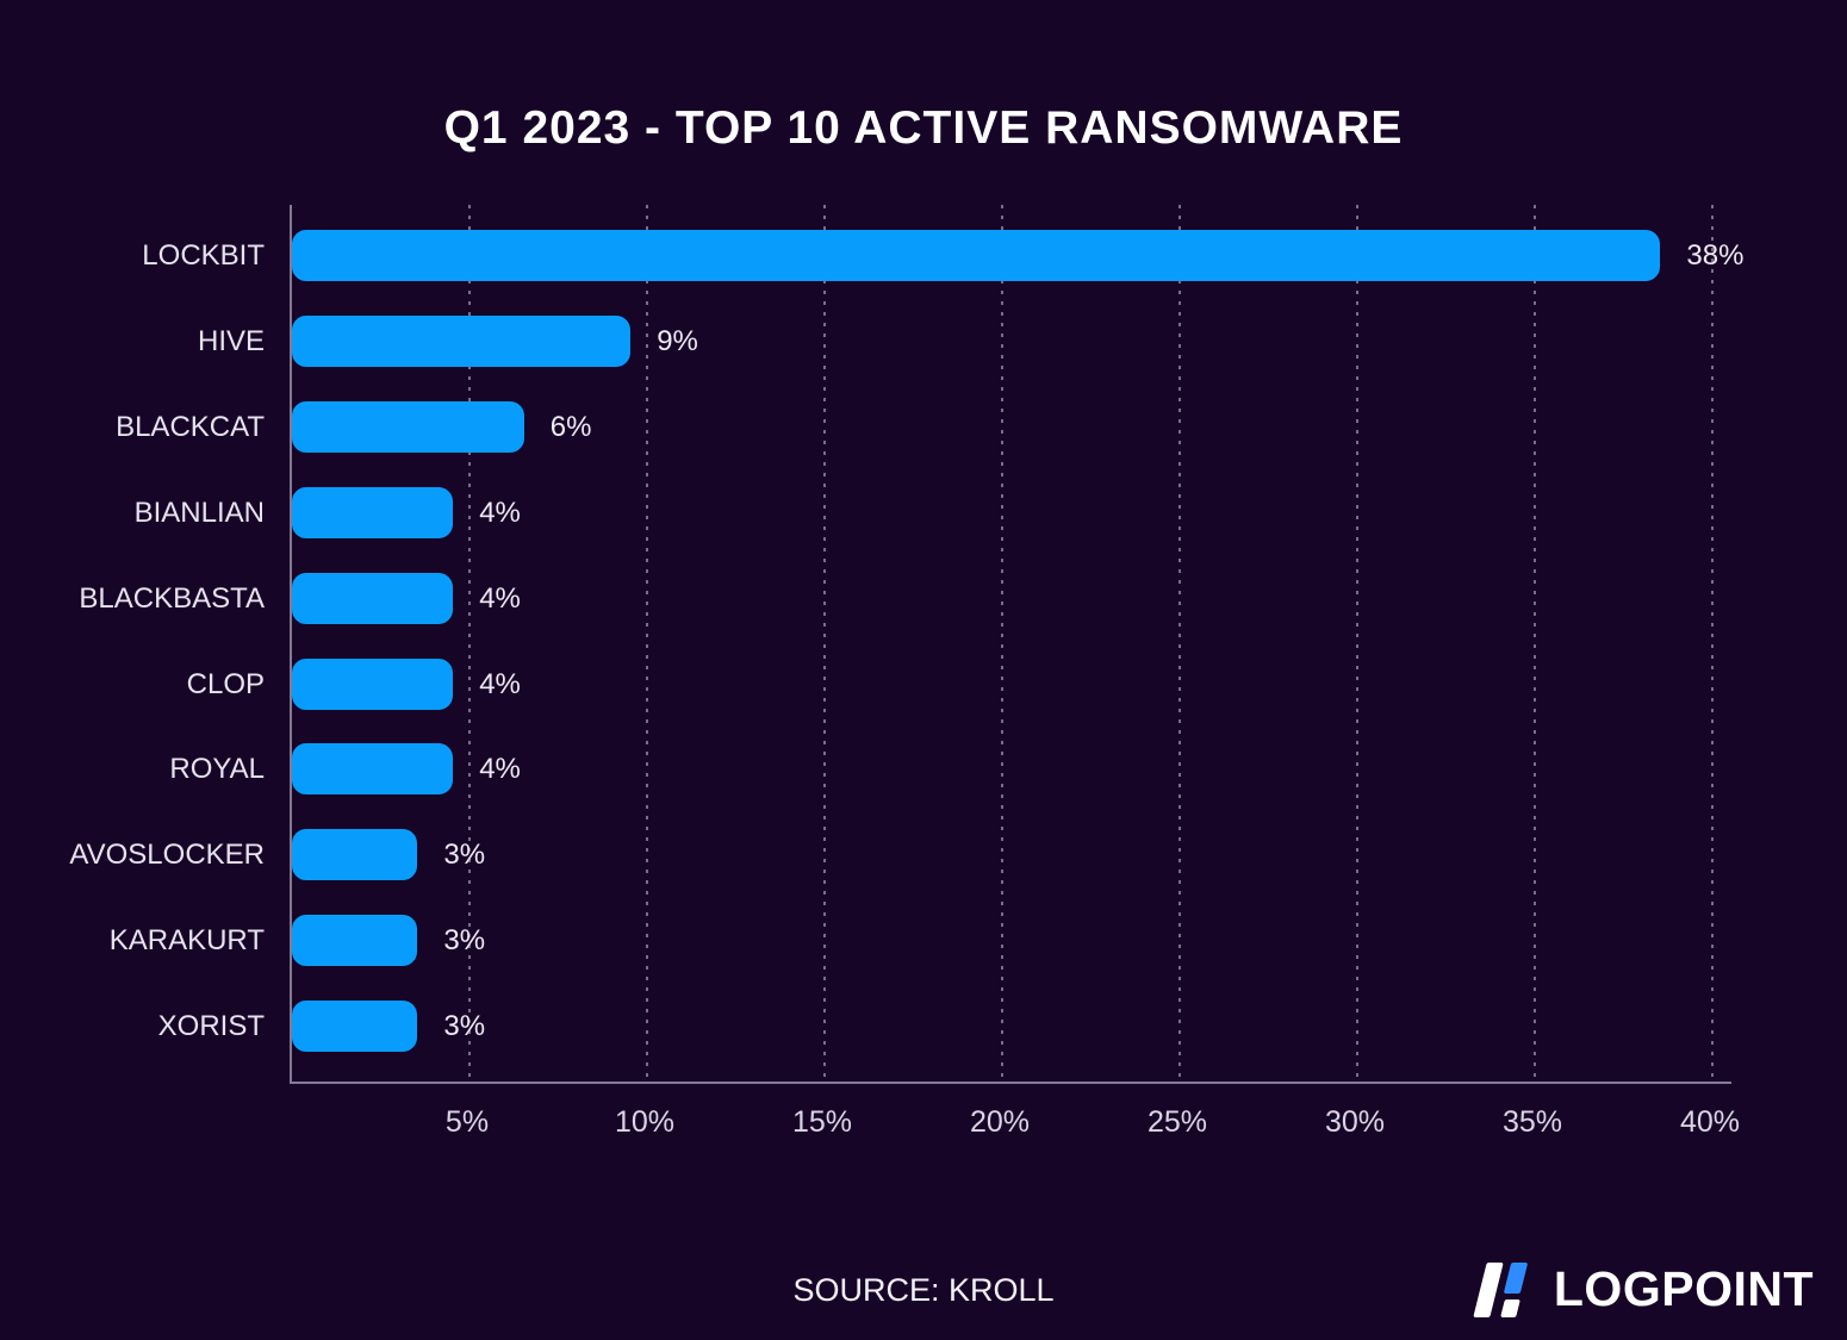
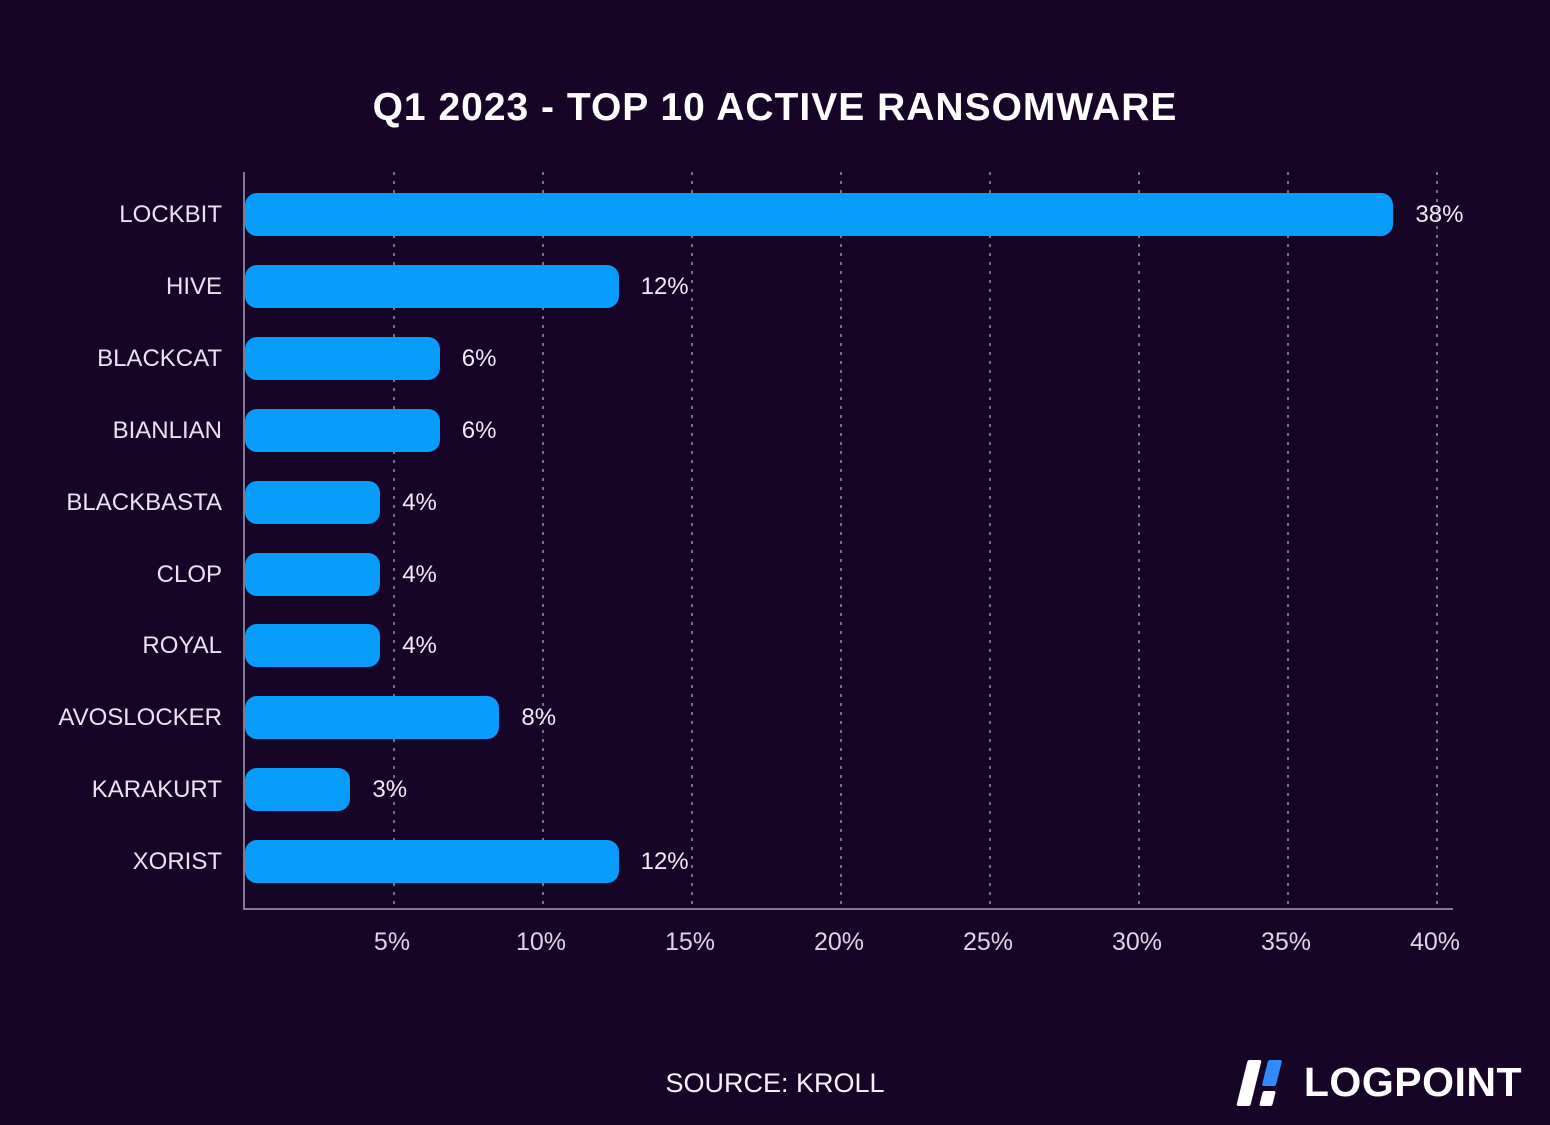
HIVE: 9% -> 12%
BIANLIAN: 4% -> 6%
AVOSLOCKER: 3% -> 8%
XORIST: 3% -> 12%
